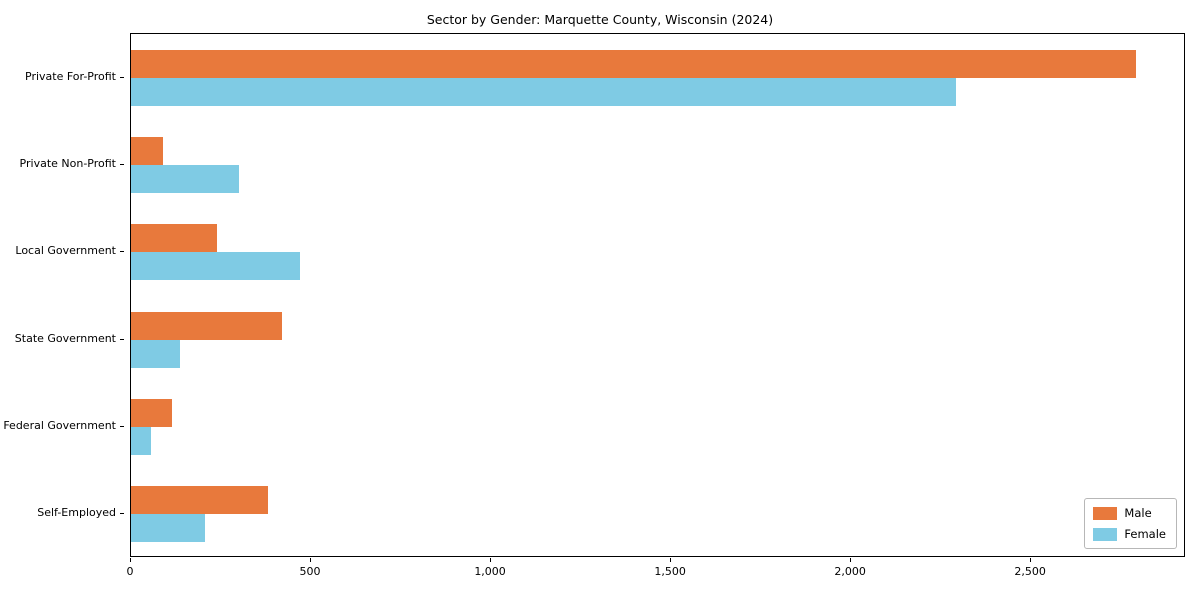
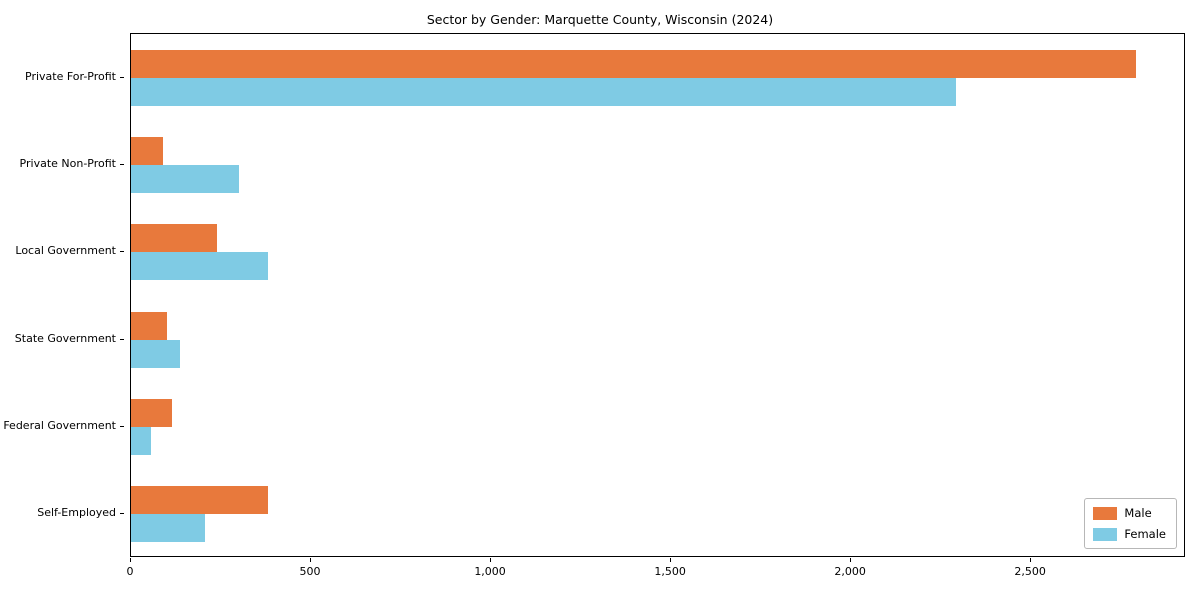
Female/Local Government: 470 -> 380
Male/State Government: 420 -> 100
